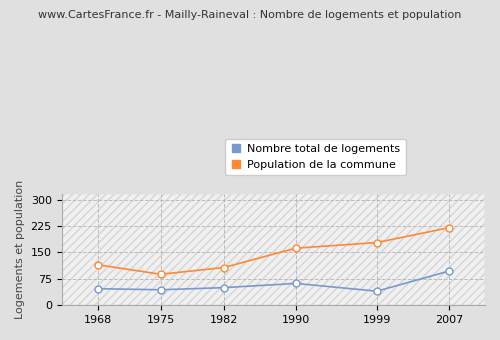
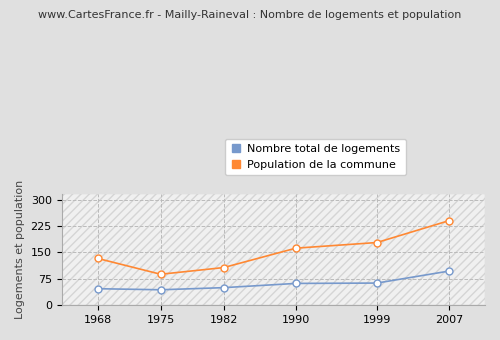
Population de la commune/1968: 115 -> 133
Nombre total de logements/1999: 40 -> 63
Population de la commune/2007: 220 -> 240
